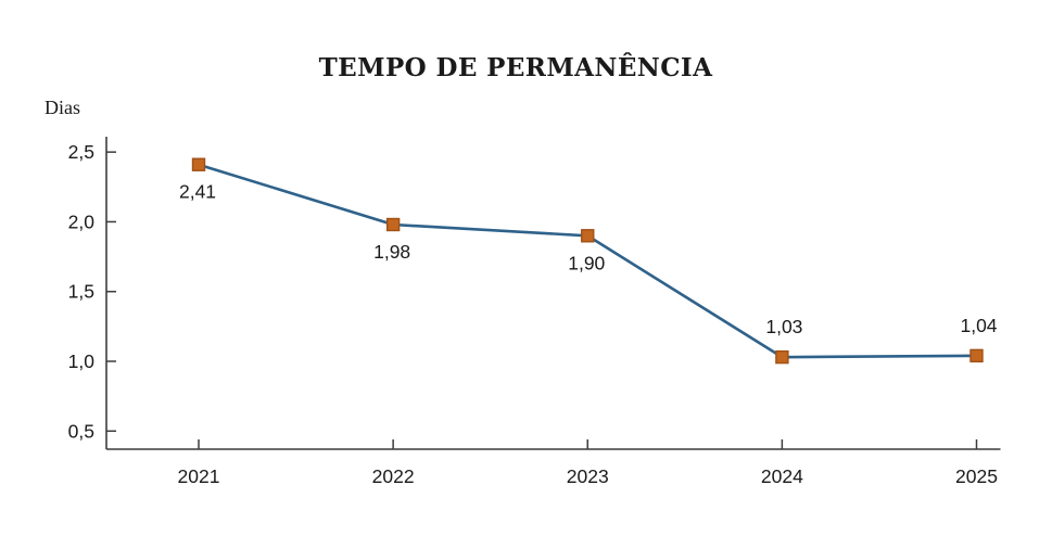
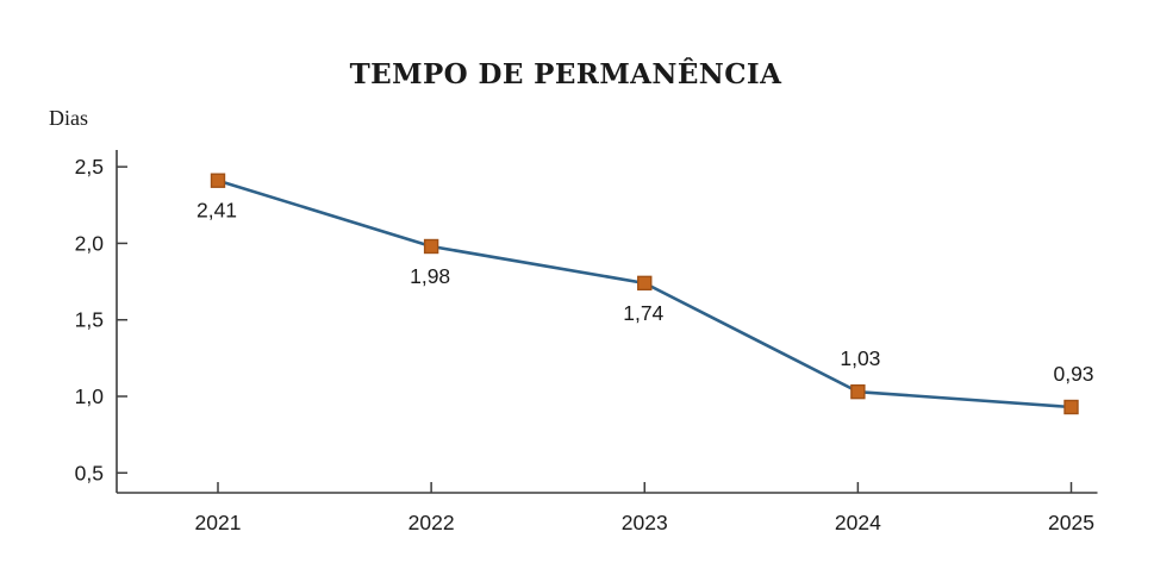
2023: 1,90 -> 1,74
2025: 1,04 -> 0,93
